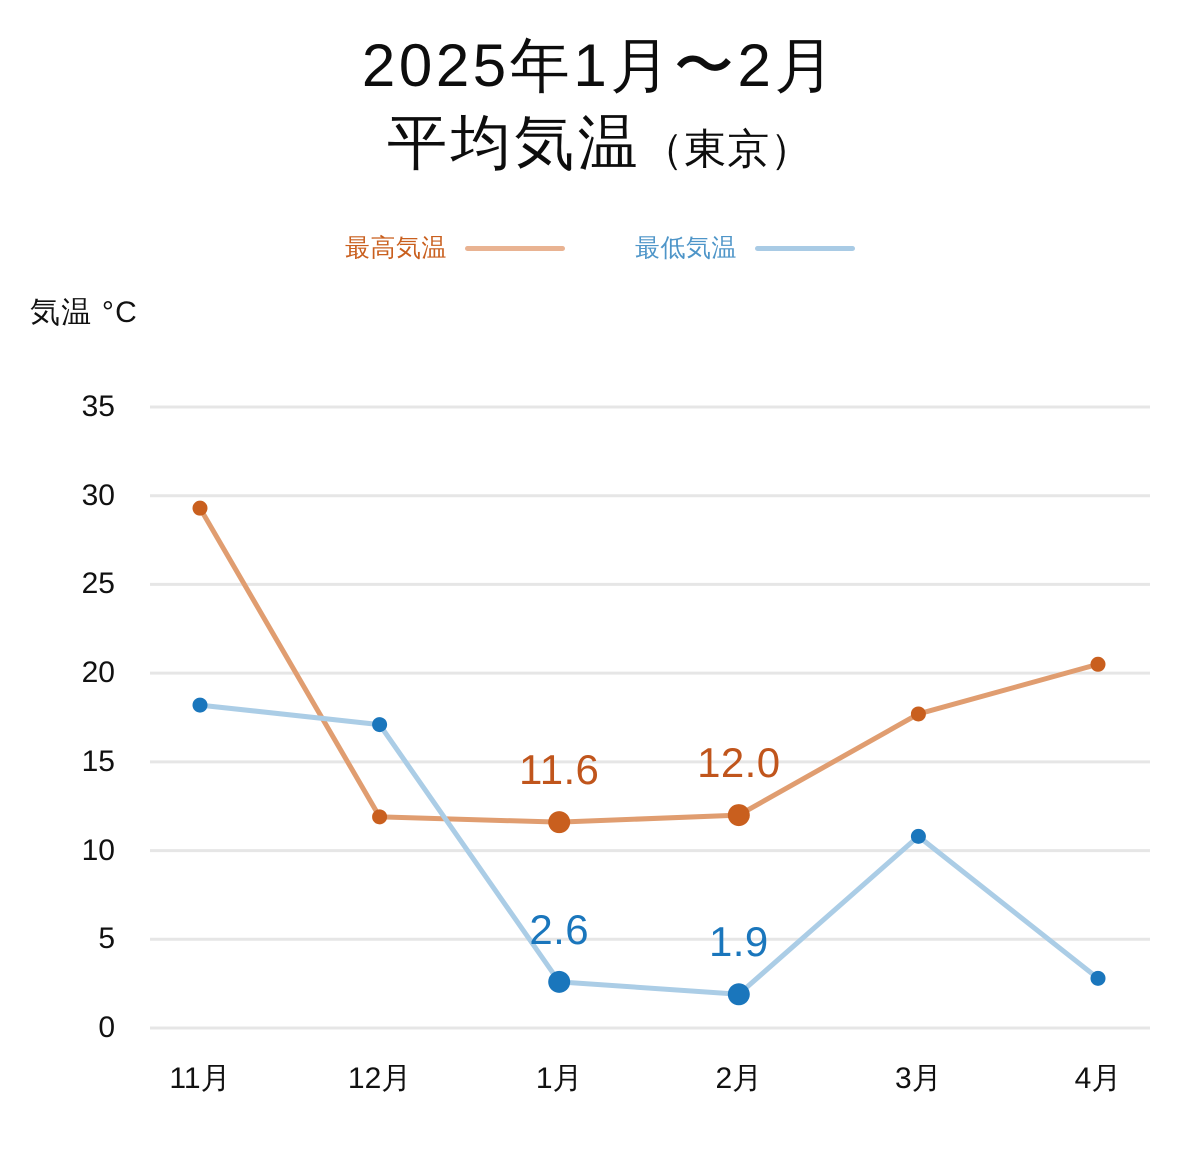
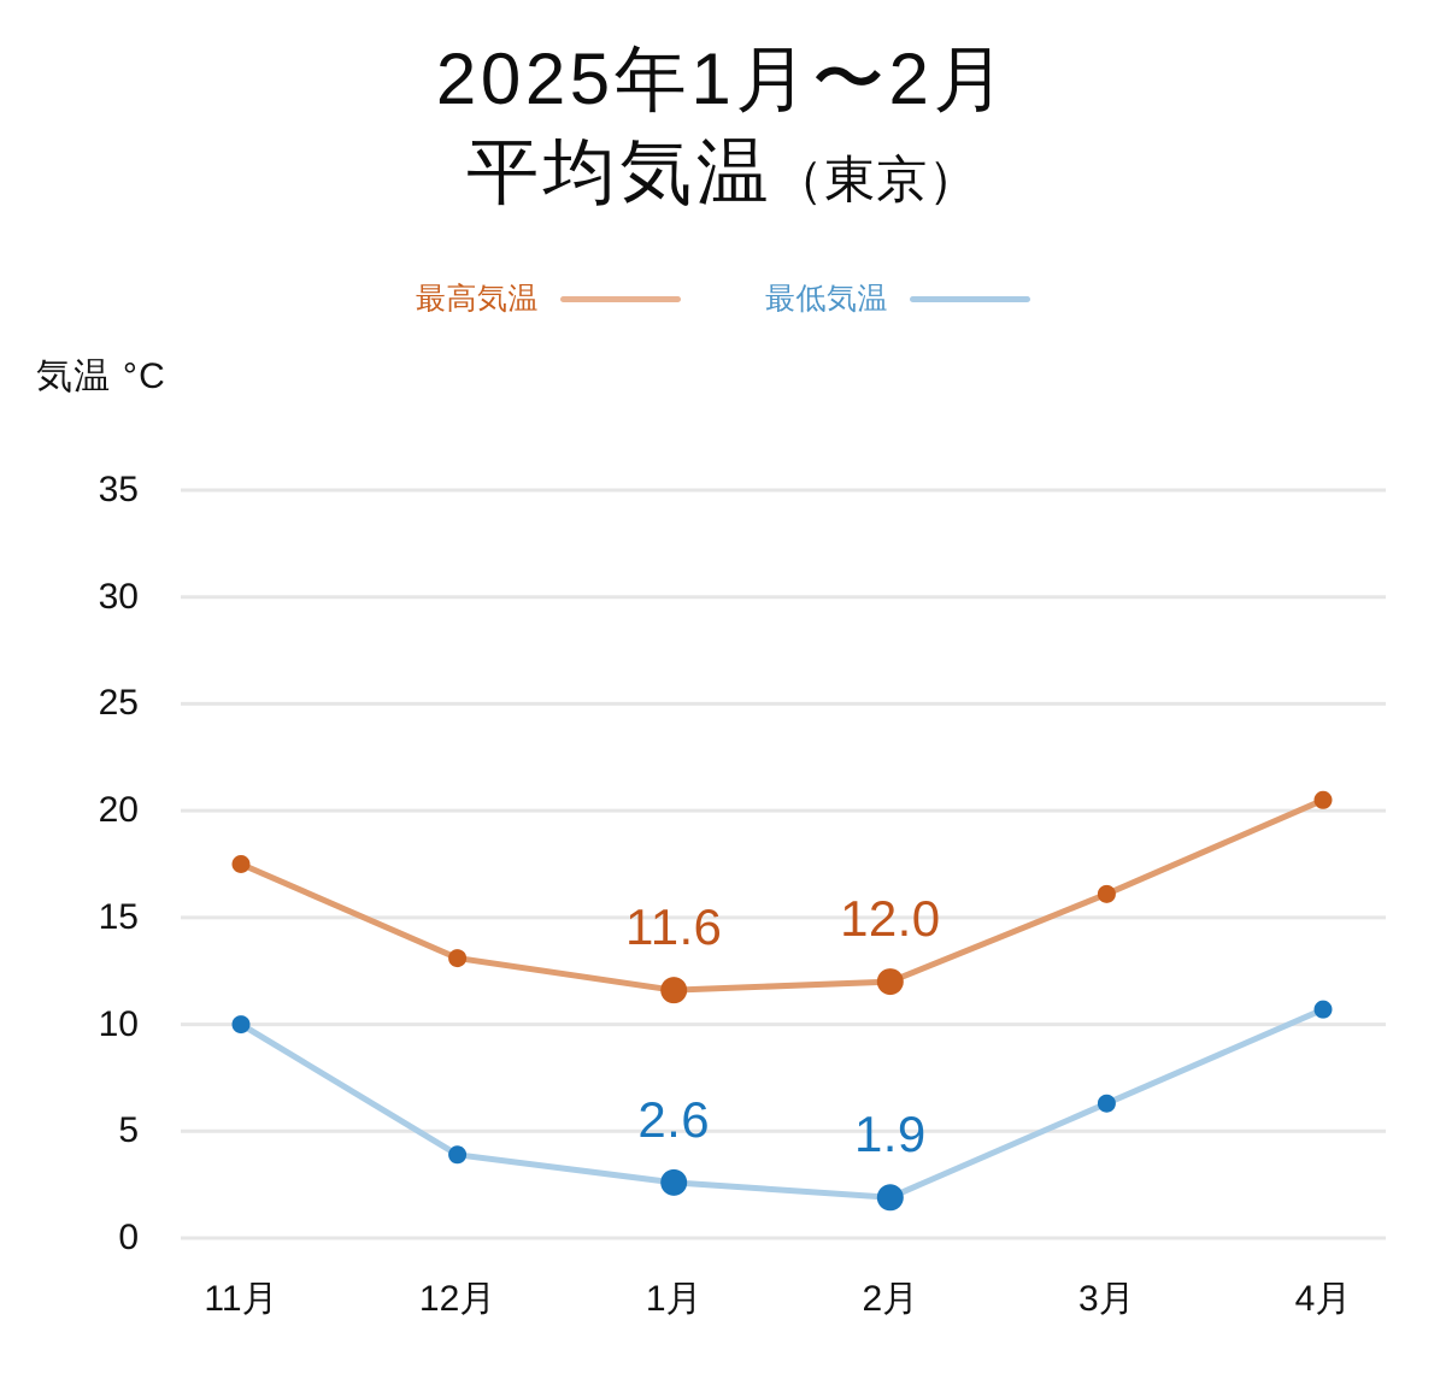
最高気温/11月: 29.3 -> 17.5
最低気温/11月: 18.2 -> 10.0
最高気温/12月: 11.9 -> 13.1
最低気温/12月: 17.1 -> 3.9
最高気温/3月: 17.7 -> 16.1
最低気温/3月: 10.8 -> 6.3
最低気温/4月: 2.8 -> 10.7
